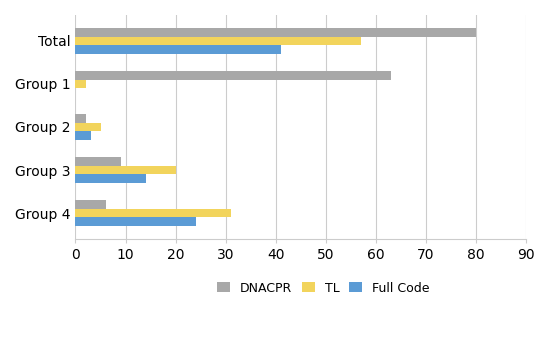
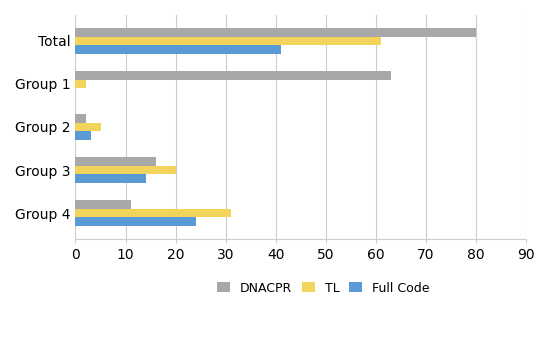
TL/Total: 57 -> 61
DNACPR/Group 3: 9 -> 16
DNACPR/Group 4: 6 -> 11
